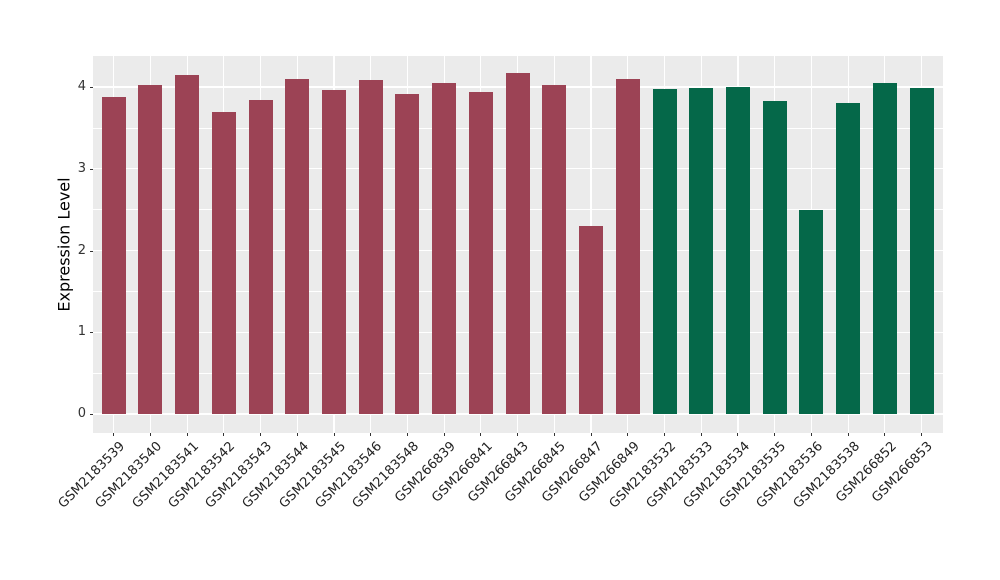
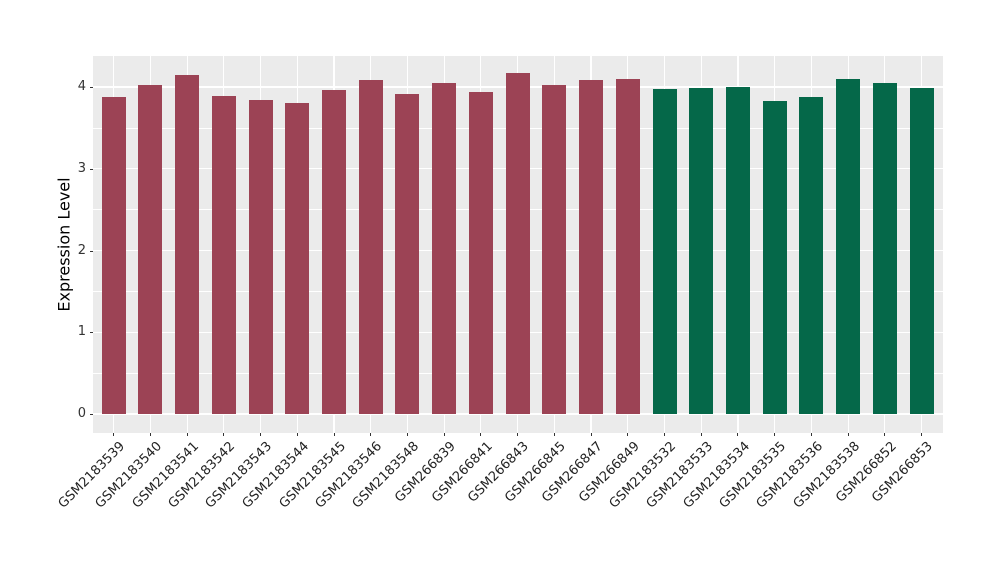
GSM2183542: 3.7 -> 3.9
GSM2183544: 4.1 -> 3.8
GSM266847: 2.3 -> 4.1
GSM2183536: 2.5 -> 3.9
GSM2183538: 3.8 -> 4.1
